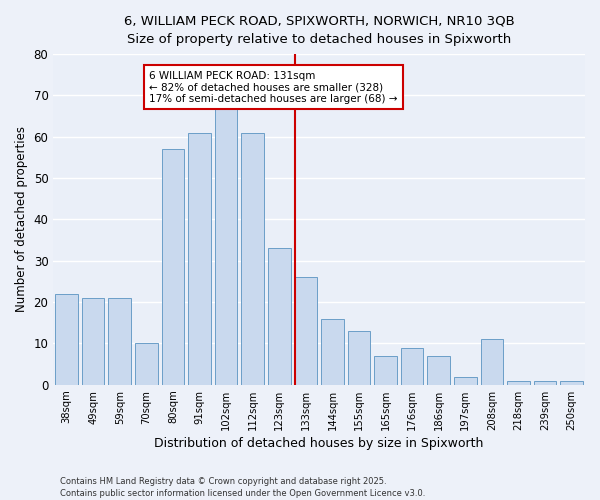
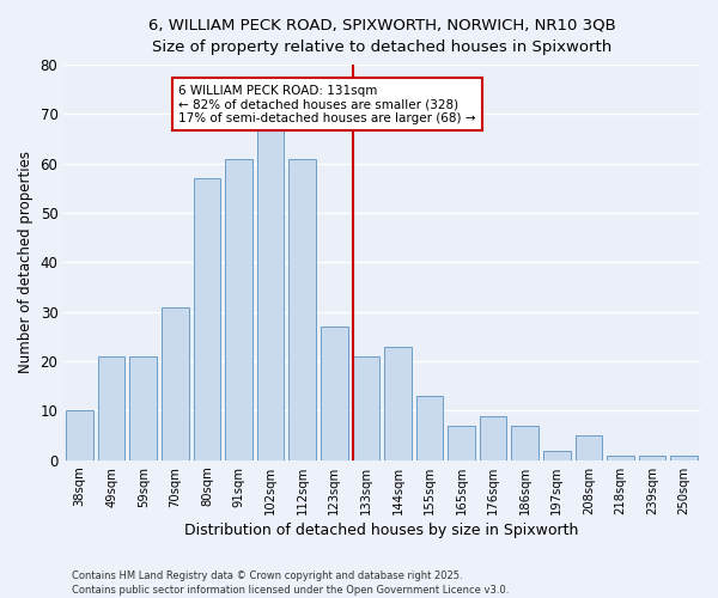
38sqm: 22 -> 10
70sqm: 10 -> 31
123sqm: 33 -> 27
133sqm: 26 -> 21
144sqm: 16 -> 23
208sqm: 11 -> 5
